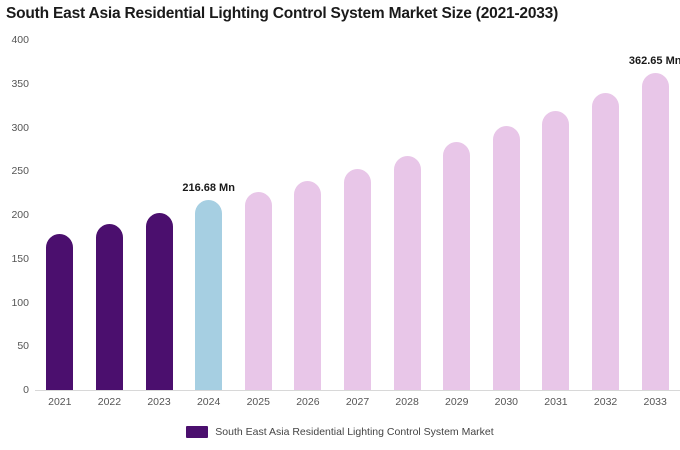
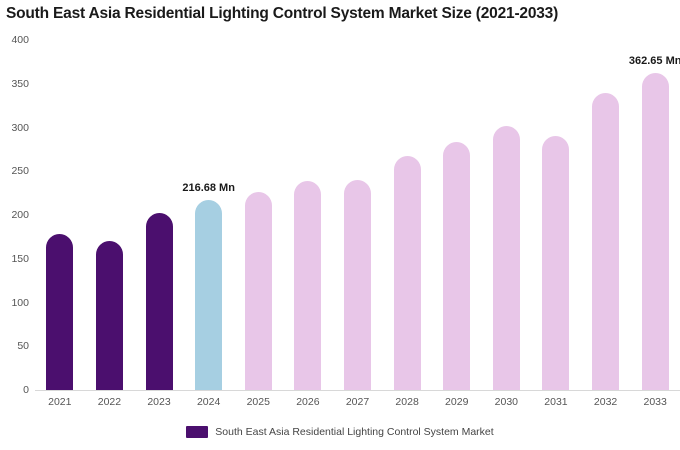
2022: 190 -> 170
2027: 250 -> 240
2031: 320 -> 290
